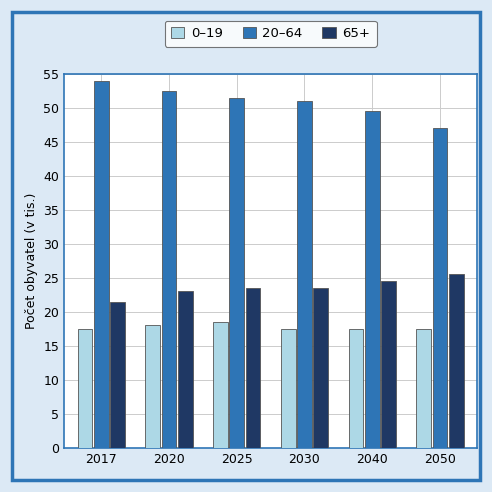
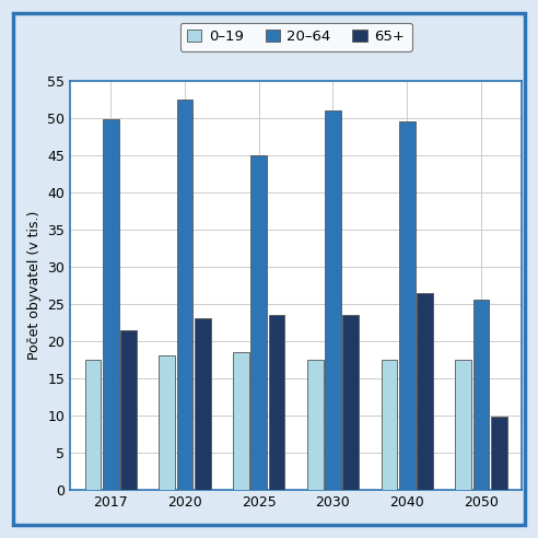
20–64/2017: 54.0 -> 49.8
20–64/2025: 51.5 -> 45.0
65+/2040: 24.5 -> 26.4
20–64/2050: 47.0 -> 25.6
65+/2050: 25.5 -> 9.8
